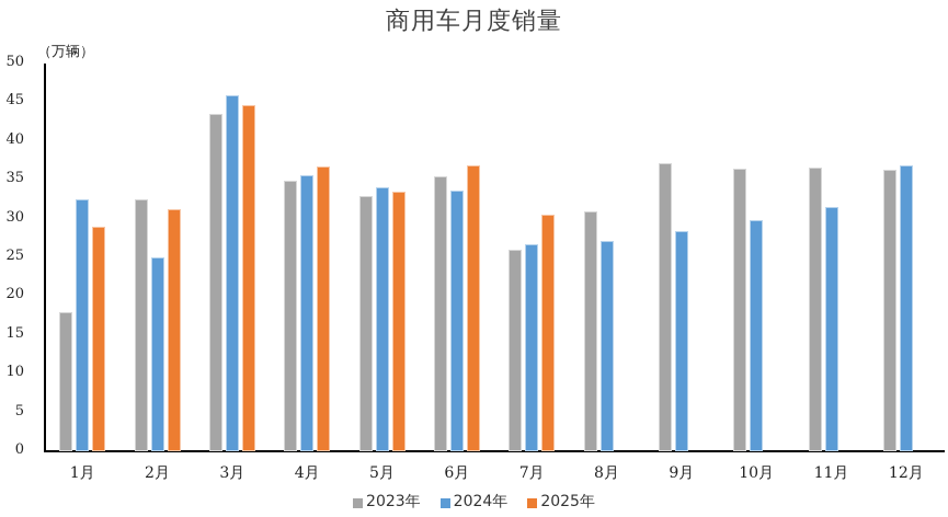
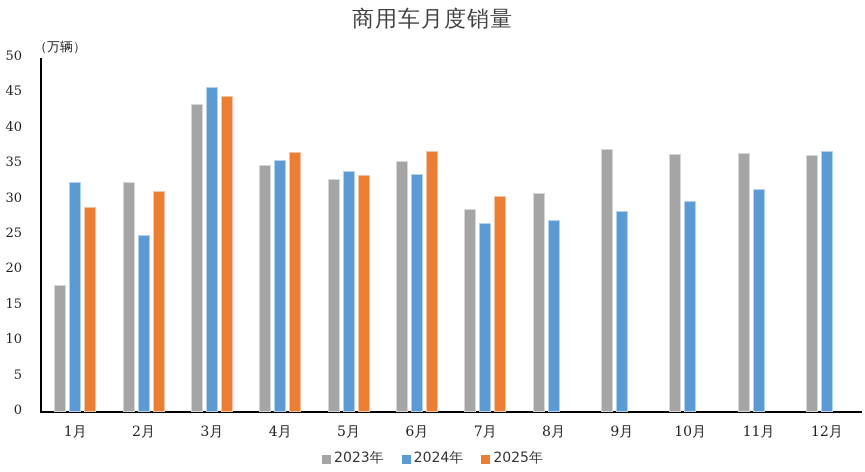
2023年/7月: 26 -> 29
